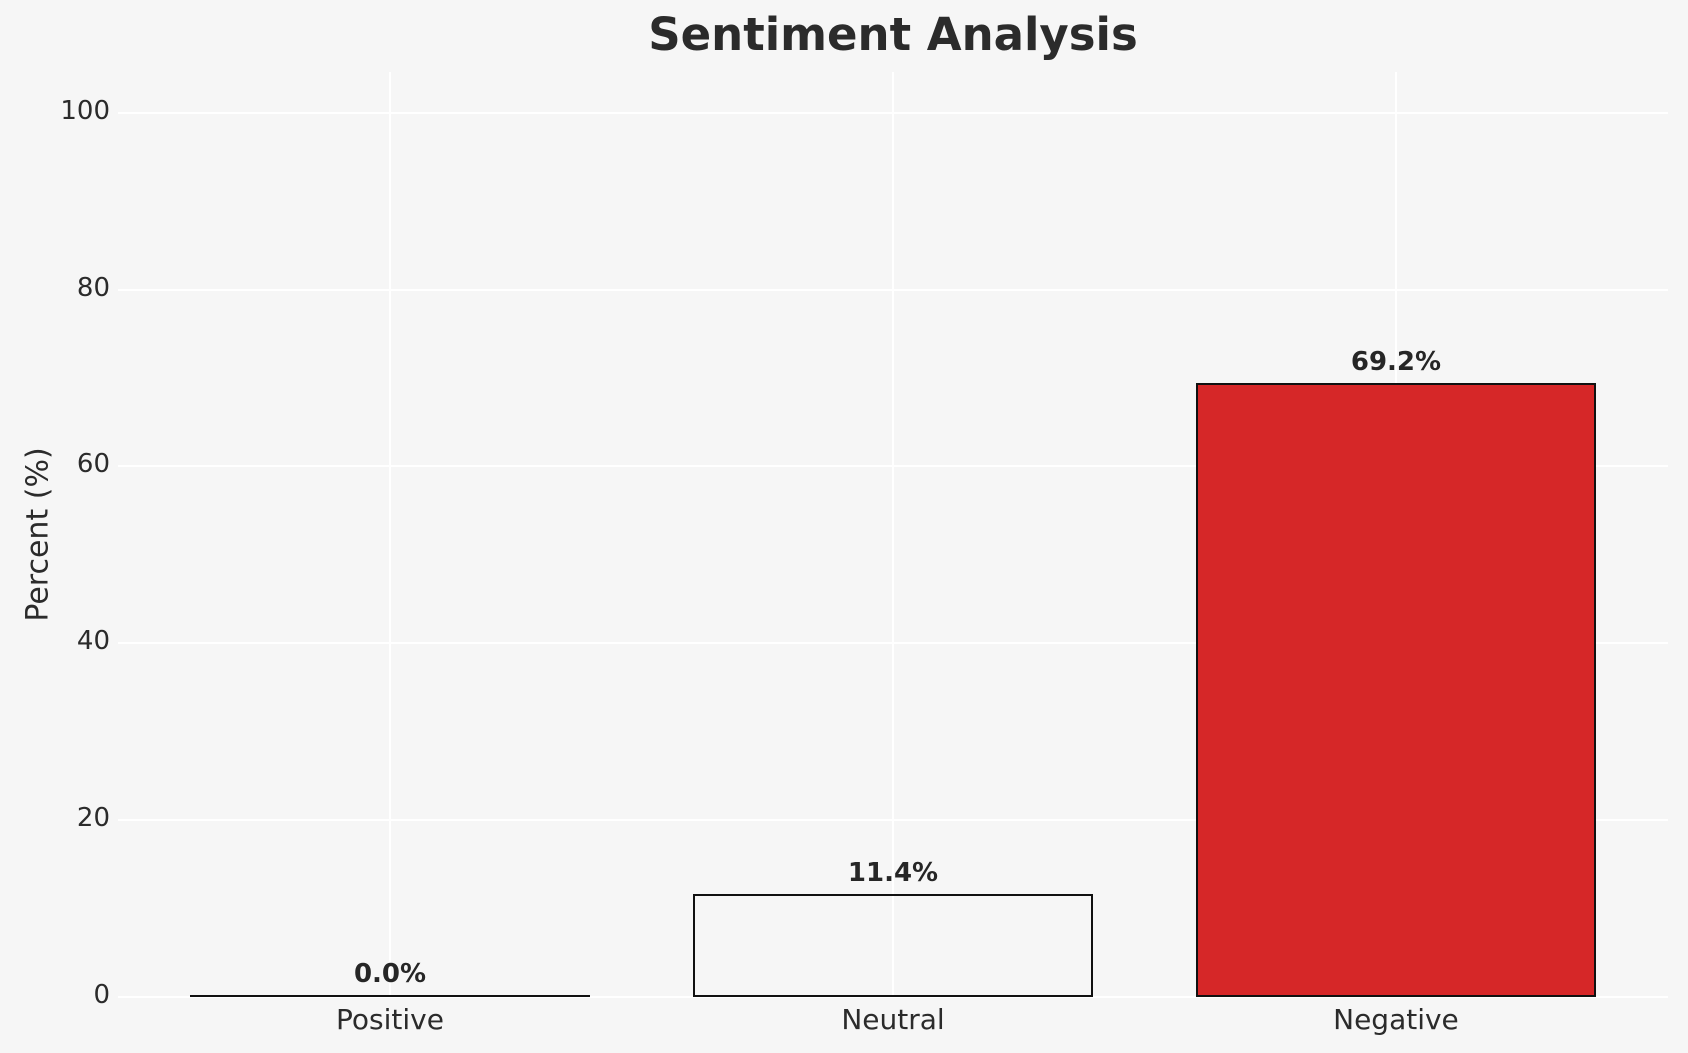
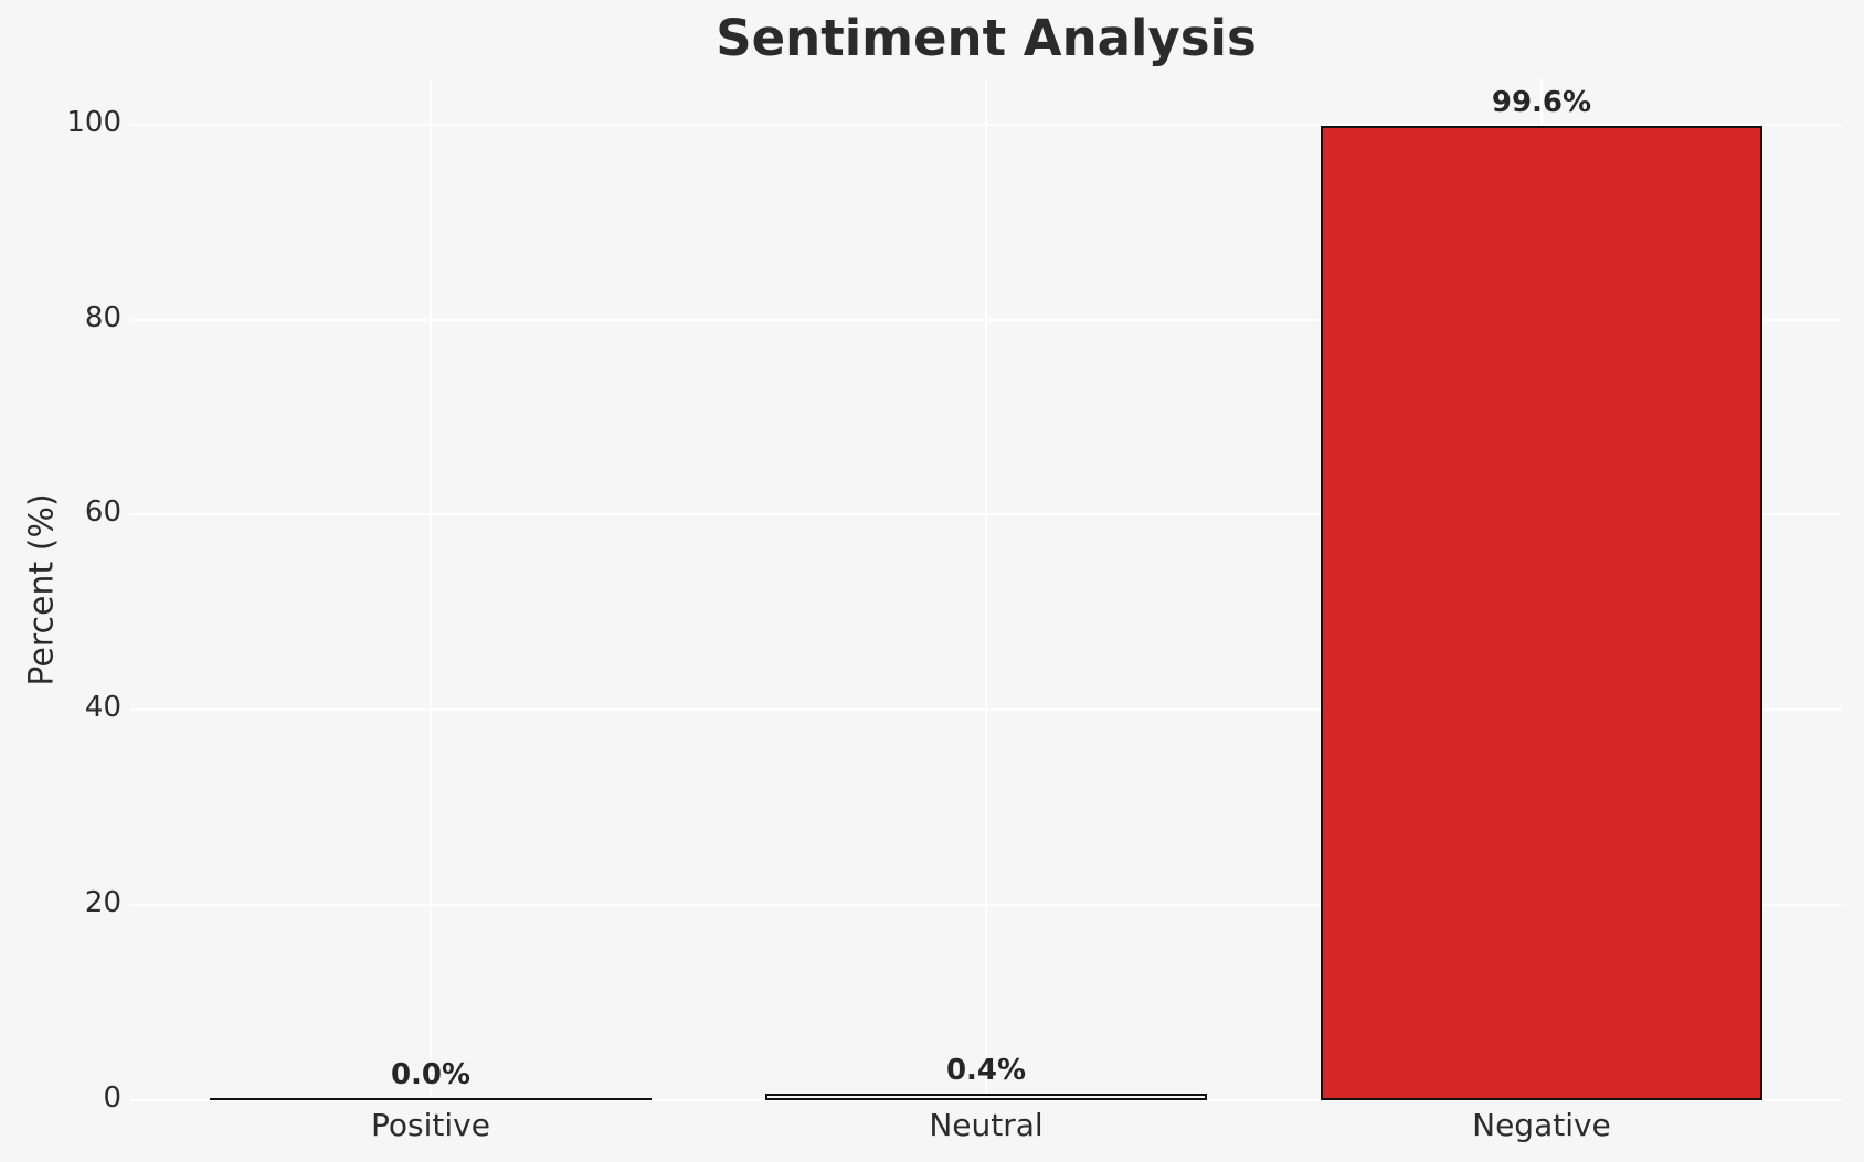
Neutral: 11.4% -> 0.4%
Negative: 69.2% -> 99.6%
